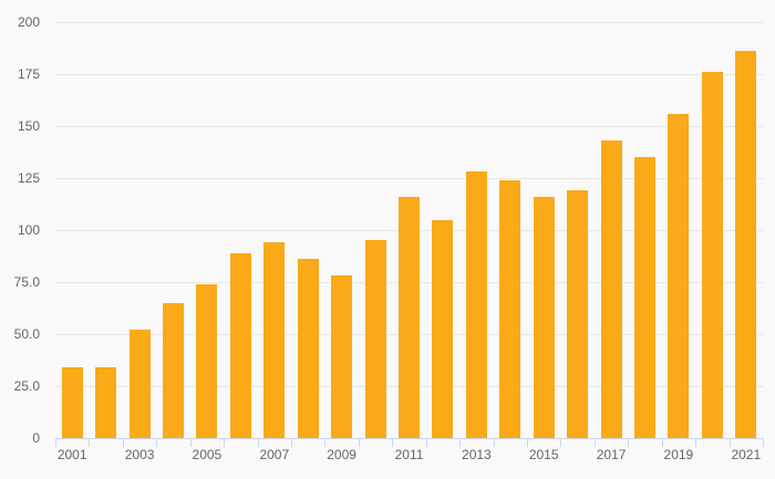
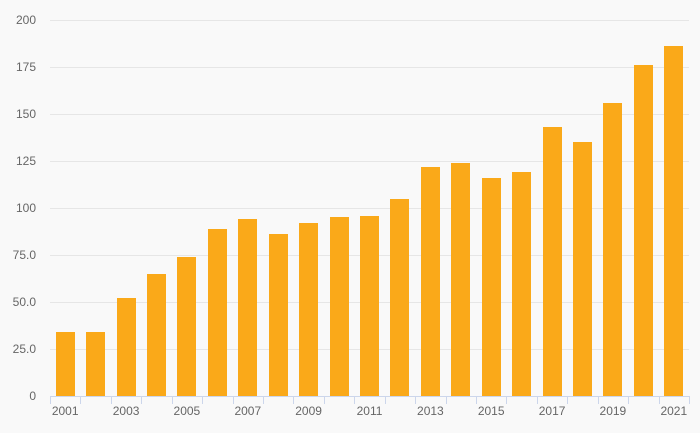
2009: 78 -> 92
2011: 116 -> 96
2013: 128 -> 122
